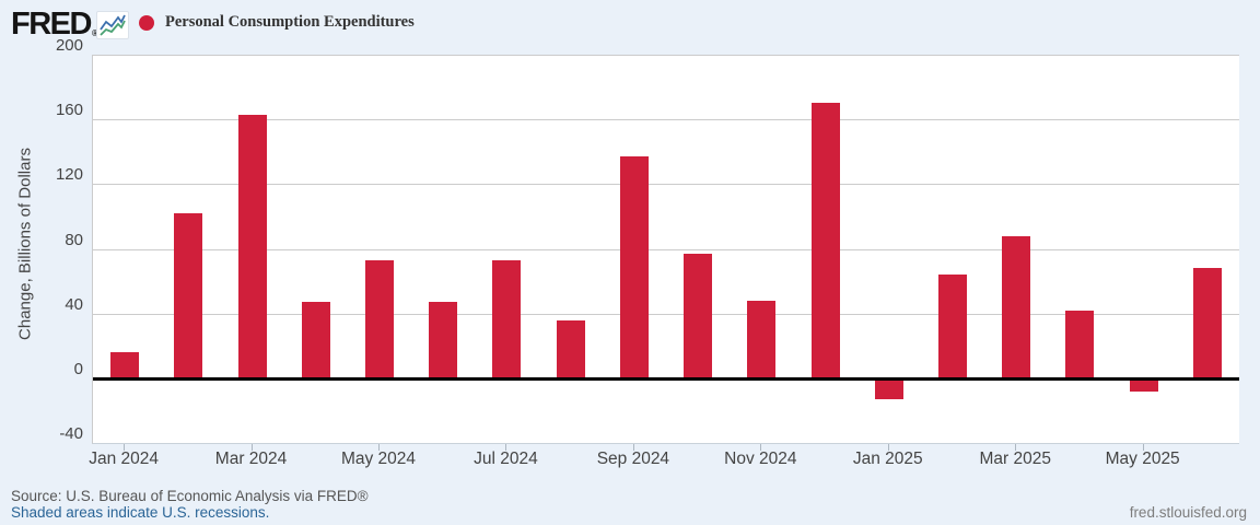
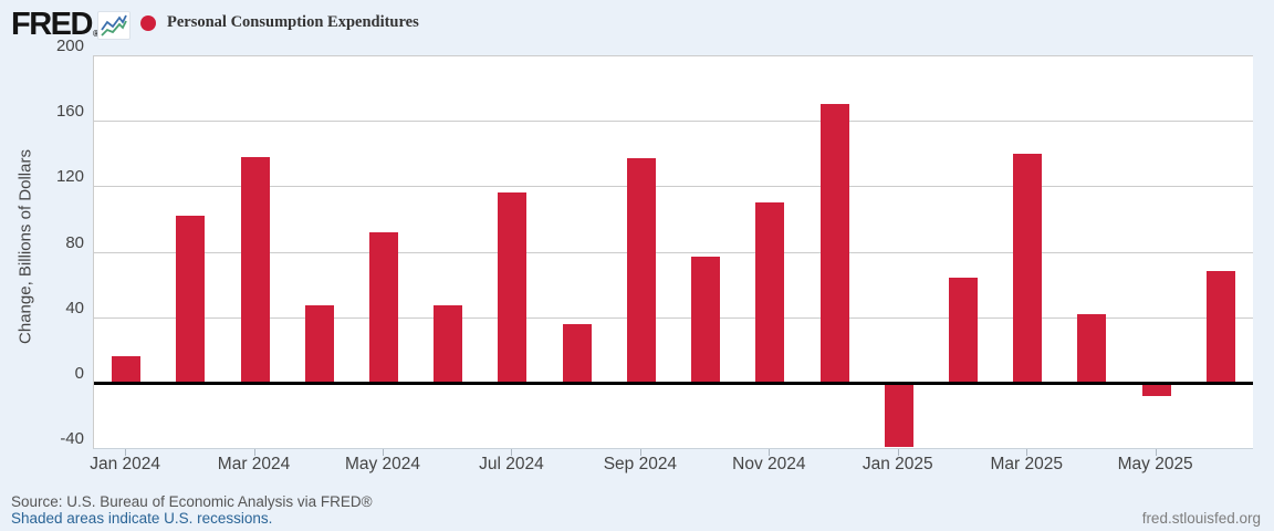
Mar 2024: 163 -> 138
May 2024: 73 -> 92
Jul 2024: 73 -> 116
Nov 2024: 48 -> 110
Jan 2025: -13 -> -39
Mar 2025: 88 -> 140
